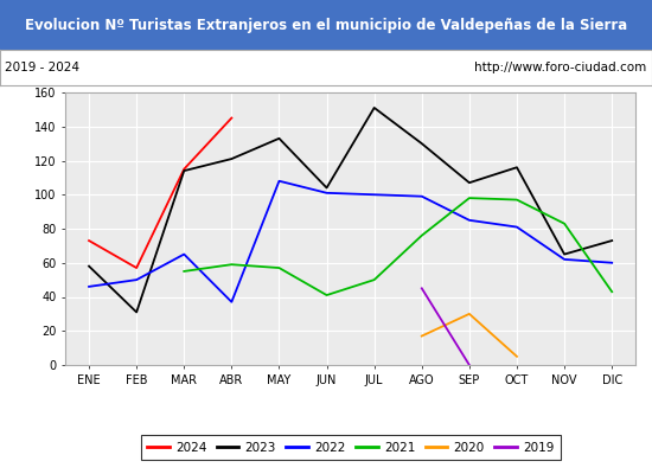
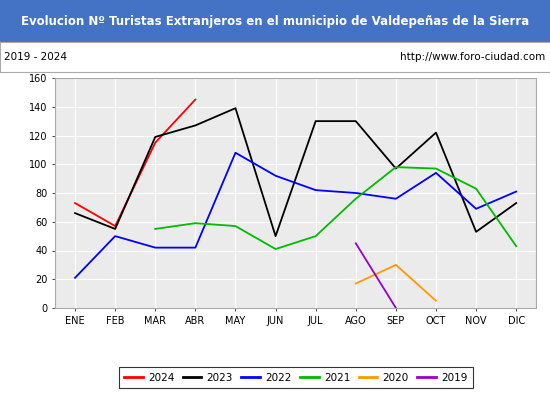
2023/ENE: 58 -> 66
2022/ENE: 46 -> 21
2023/FEB: 31 -> 55
2023/MAR: 114 -> 119
2022/MAR: 65 -> 42
2023/ABR: 121 -> 127
2022/ABR: 37 -> 42
2023/MAY: 133 -> 139
2023/JUN: 104 -> 50
2022/JUN: 101 -> 92
2023/JUL: 151 -> 130
2022/JUL: 100 -> 82
2022/AGO: 99 -> 80
2023/SEP: 107 -> 97
2022/SEP: 85 -> 76
2023/OCT: 116 -> 122
2022/OCT: 81 -> 94
2023/NOV: 65 -> 53
2022/NOV: 62 -> 69
2022/DIC: 60 -> 81
